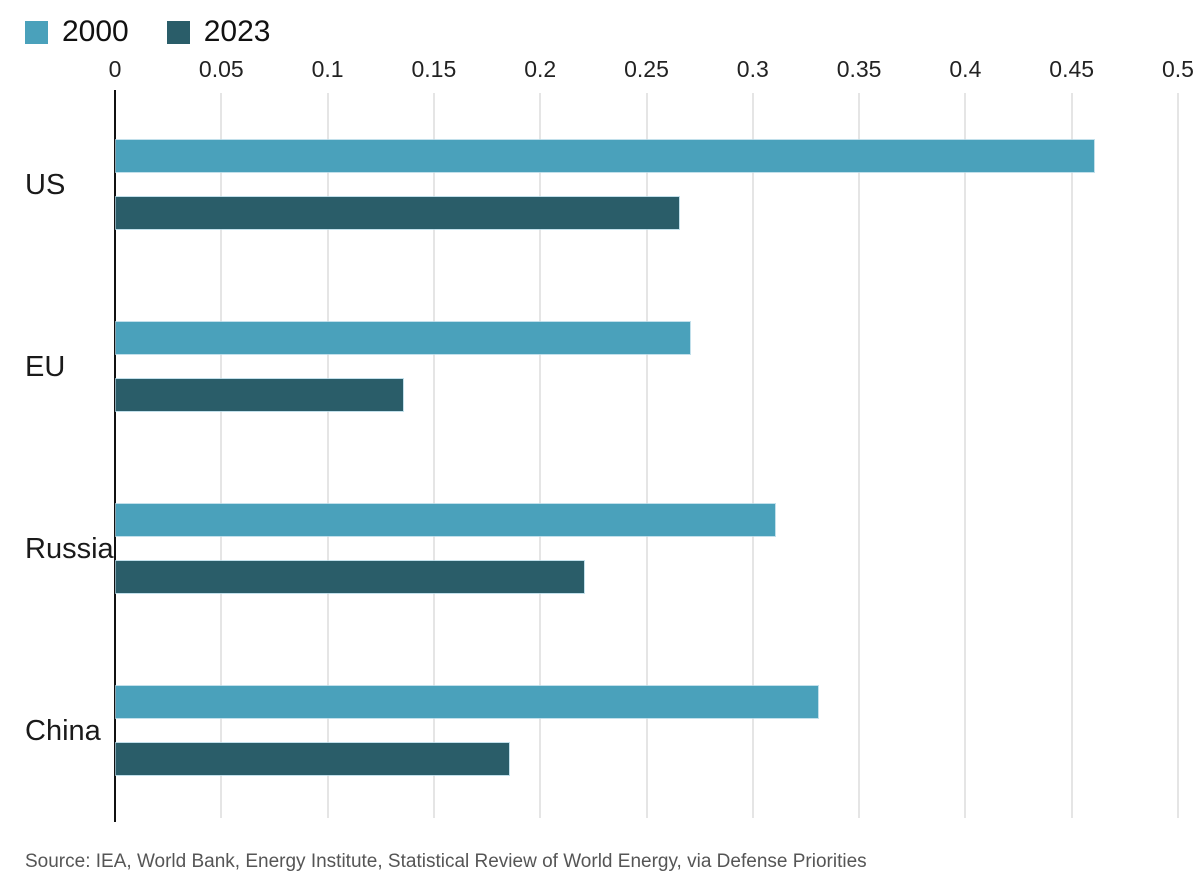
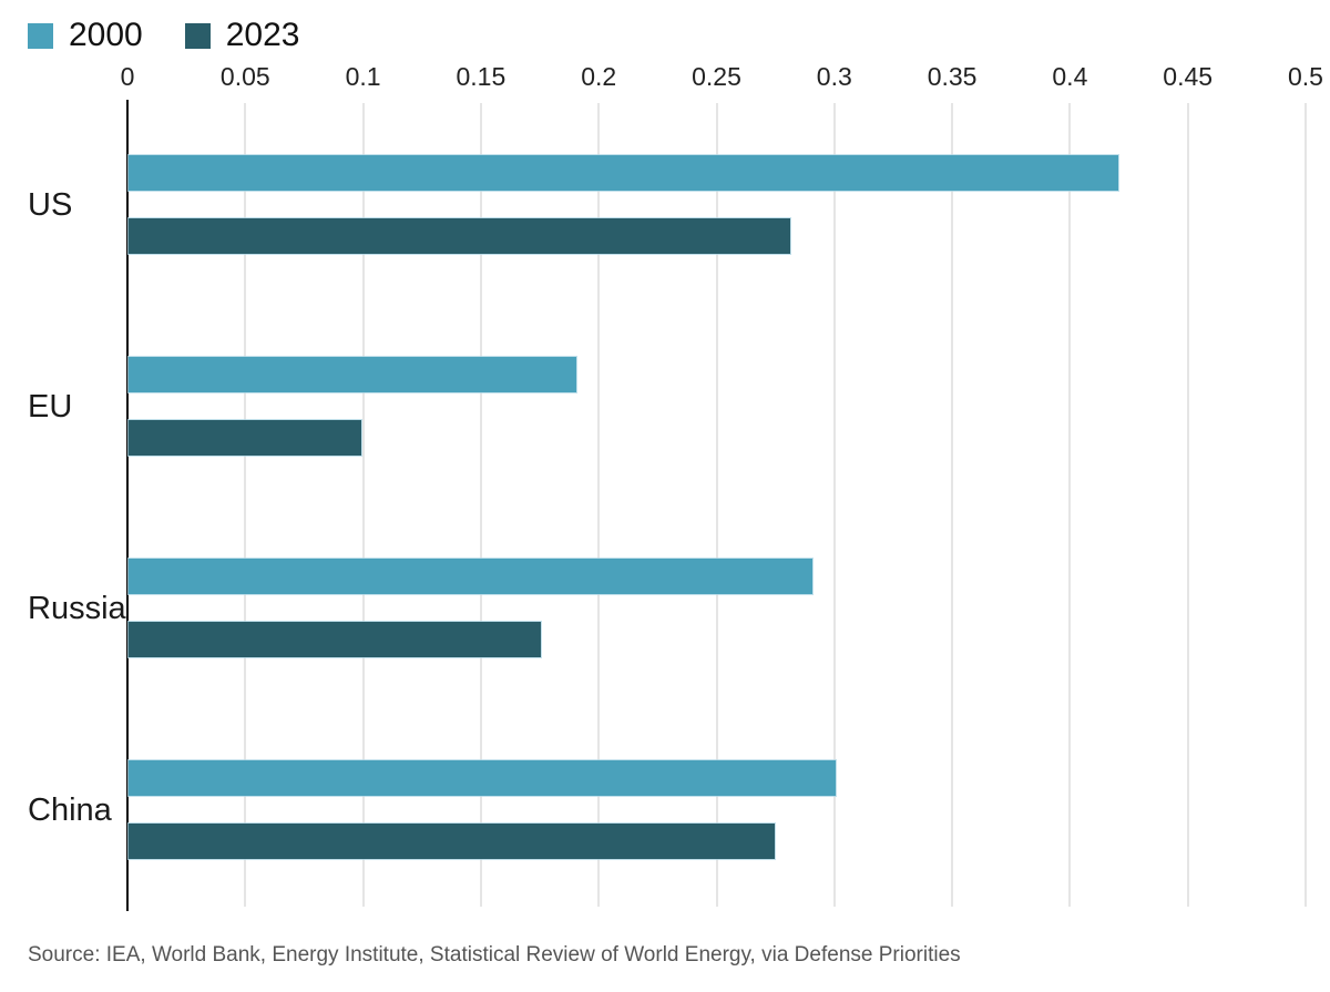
2000/US: 0.46 -> 0.42
2023/US: 0.265 -> 0.281
2000/EU: 0.27 -> 0.19
2023/EU: 0.135 -> 0.099
2000/Russia: 0.31 -> 0.29
2023/Russia: 0.220 -> 0.175
2000/China: 0.33 -> 0.30
2023/China: 0.185 -> 0.274
